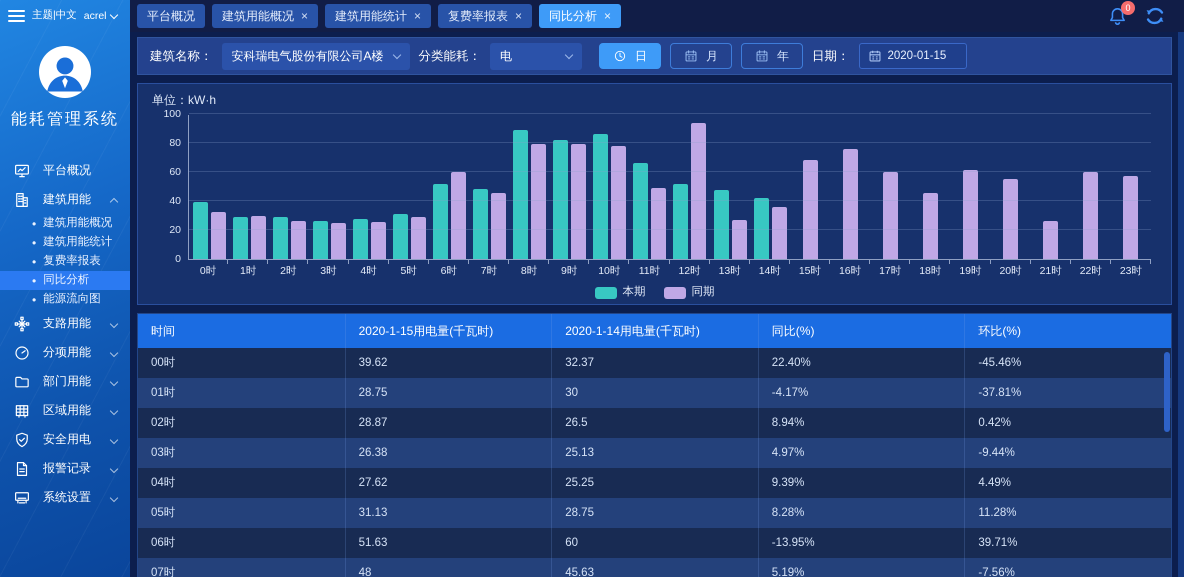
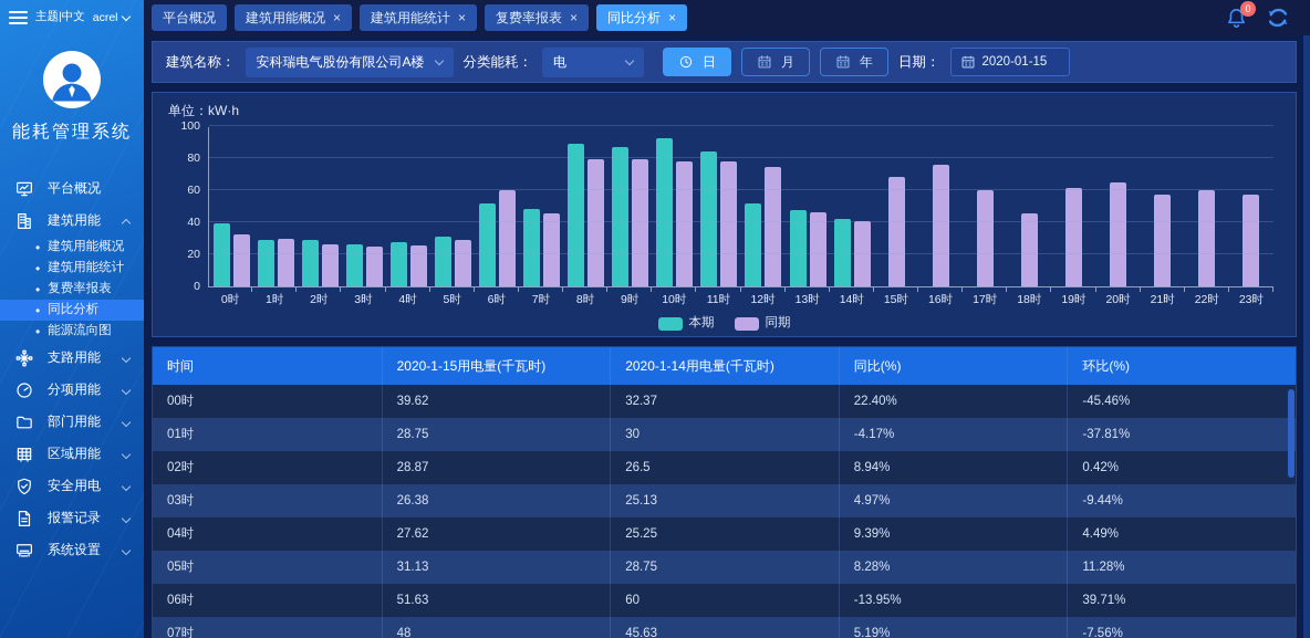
本期/9时: 82 -> 87
本期/10时: 86 -> 92
本期/11时: 66 -> 84
同期/11时: 49 -> 78
同期/12时: 94 -> 74
同期/13时: 27 -> 46
同期/14时: 36 -> 41
同期/20时: 55 -> 64
同期/21时: 26 -> 57
